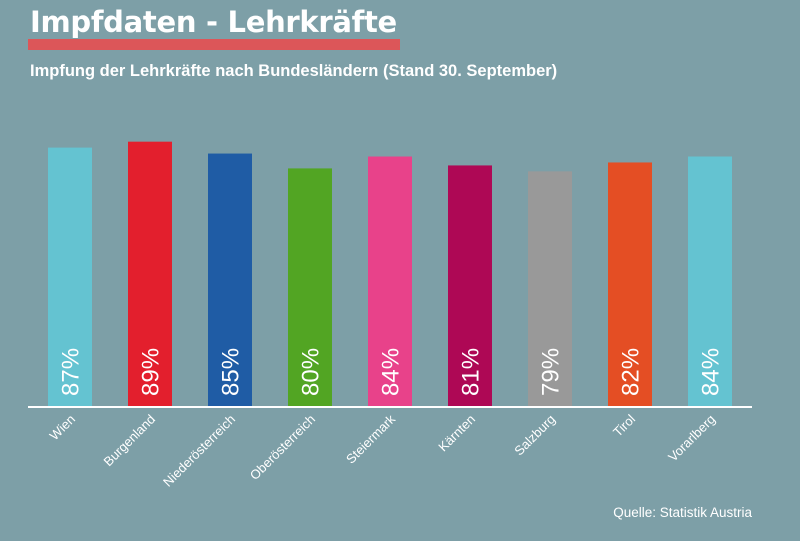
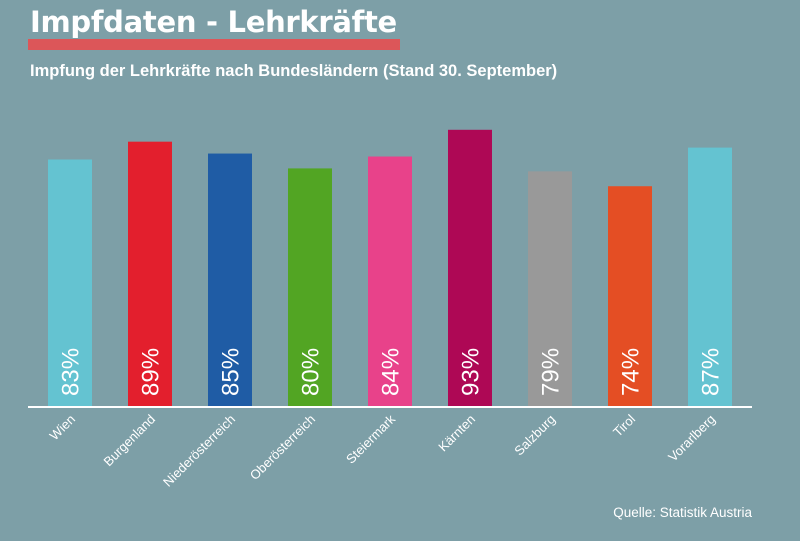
Wien: 87% -> 83%
Kärnten: 81% -> 93%
Tirol: 82% -> 74%
Vorarlberg: 84% -> 87%
